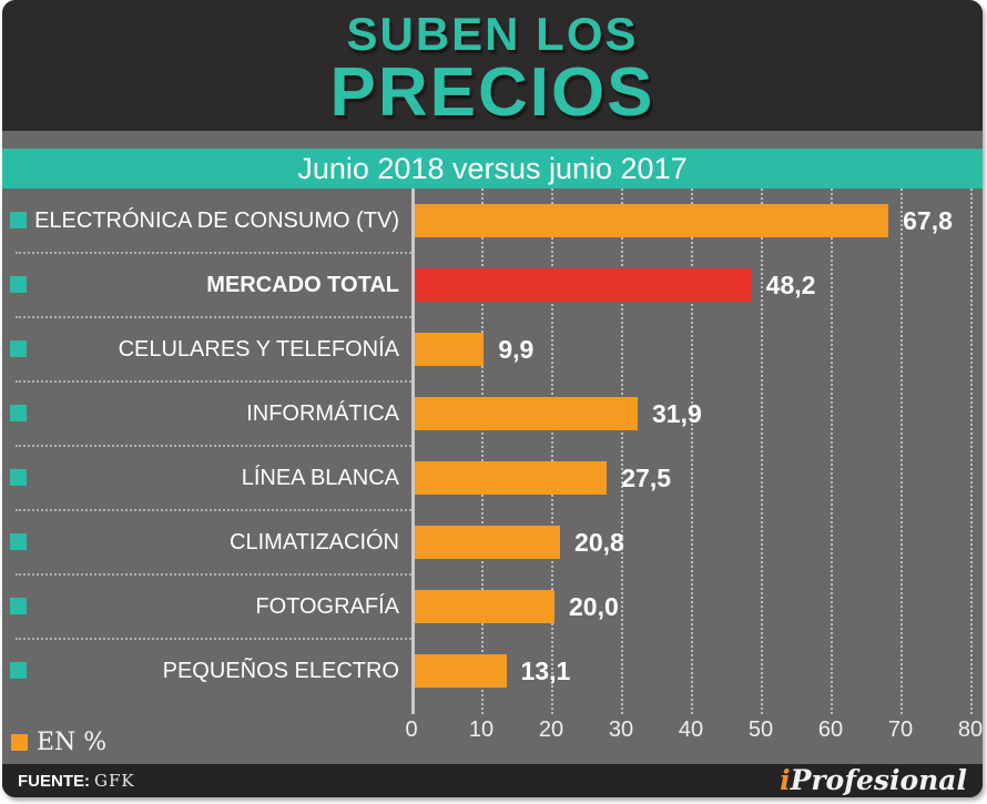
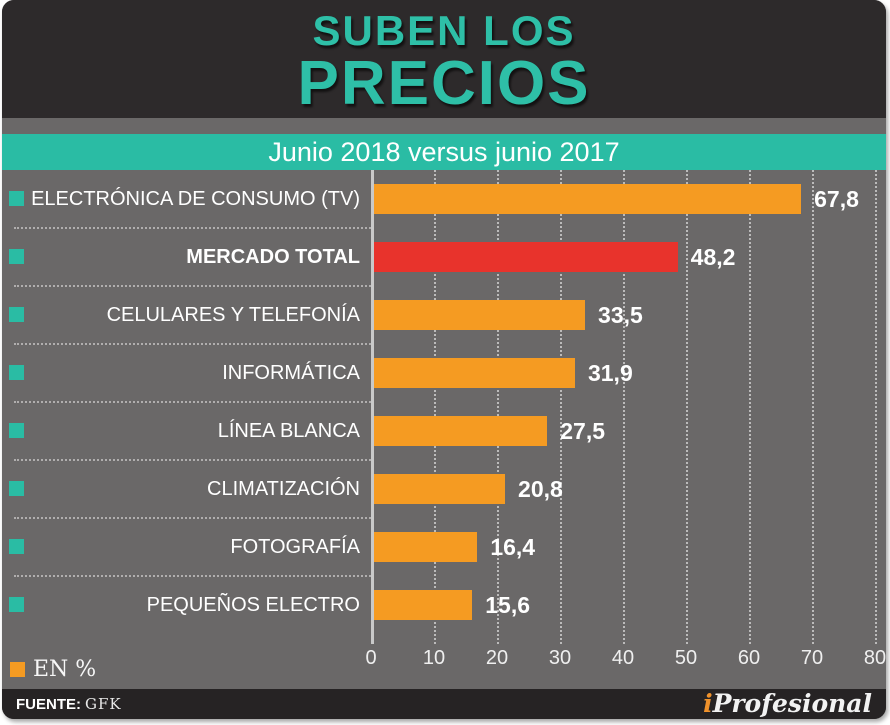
CELULARES Y TELEFONÍA: 9,9 -> 33,5
FOTOGRAFÍA: 20,0 -> 16,4
PEQUEÑOS ELECTRO: 13,1 -> 15,6
